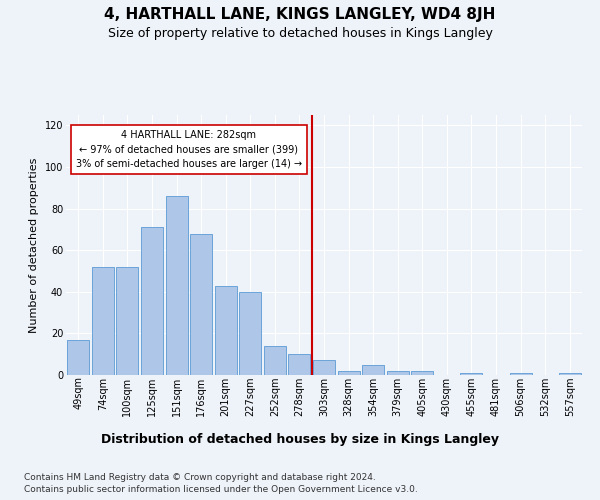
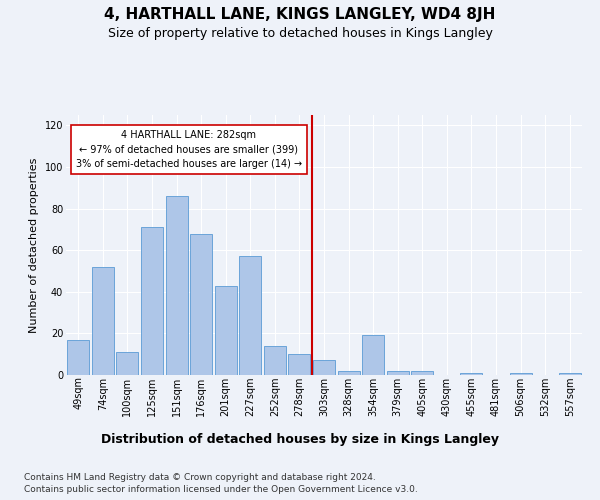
100sqm: 52 -> 11
227sqm: 40 -> 57
354sqm: 5 -> 19
